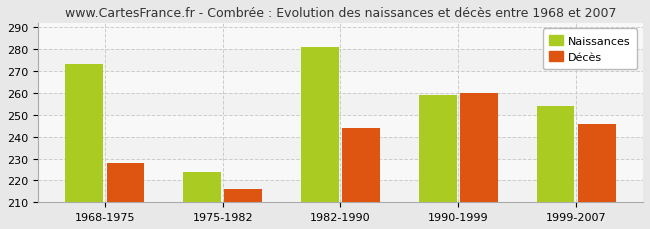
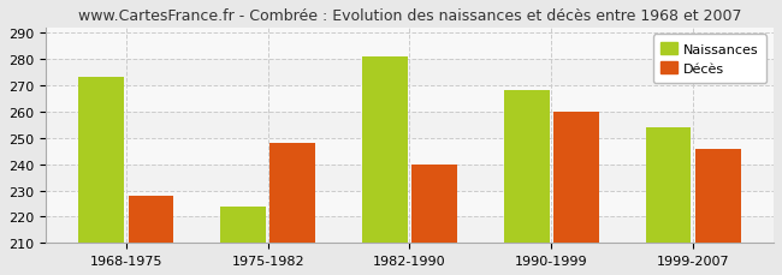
Décès/1975-1982: 216 -> 248
Décès/1982-1990: 244 -> 240
Naissances/1990-1999: 259 -> 268
